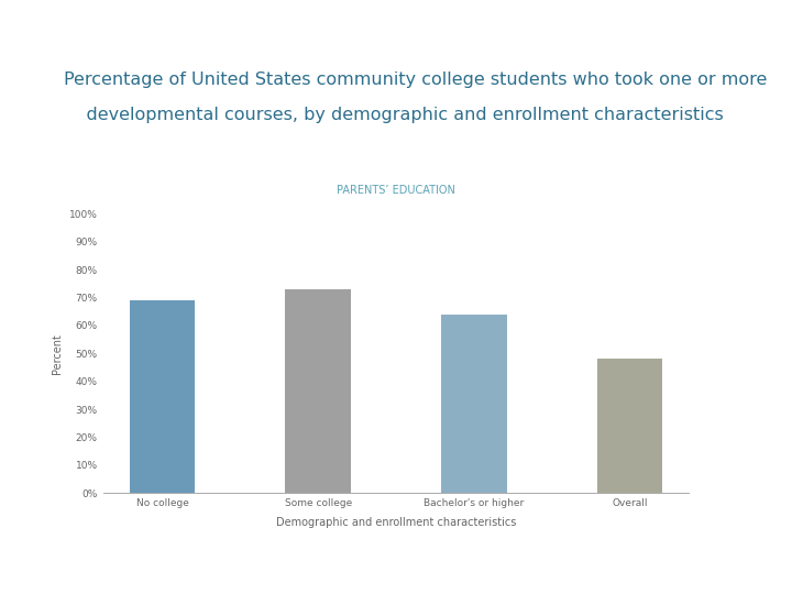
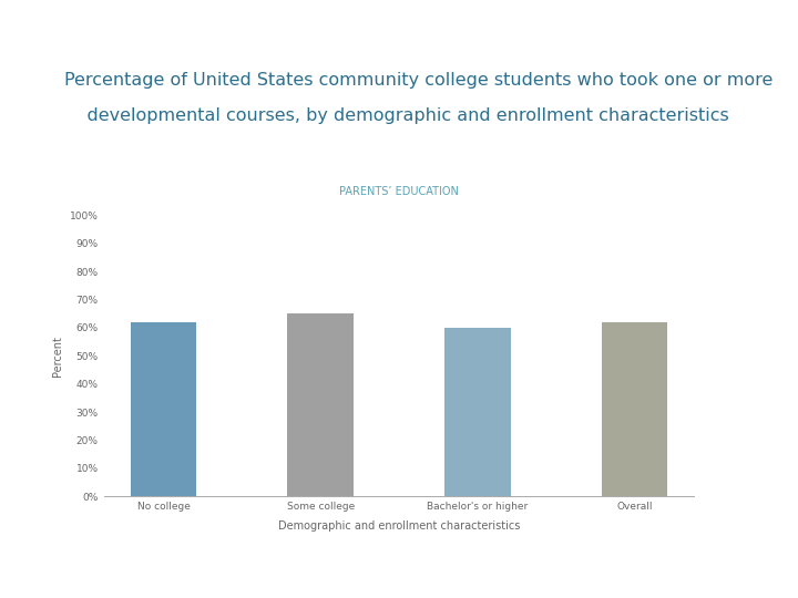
No college: 69% -> 62%
Some college: 73% -> 65%
Bachelor's or higher: 64% -> 60%
Overall: 48% -> 62%
